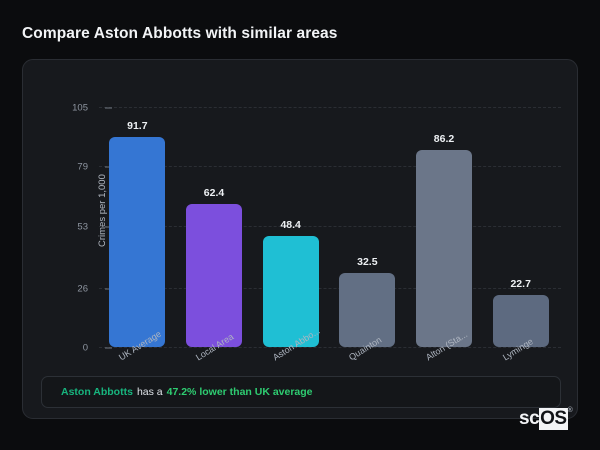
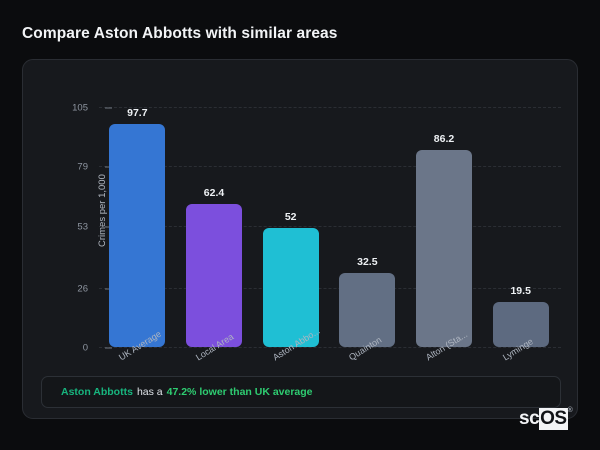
UK Average: 91.7 -> 97.7
Aston Abbo...: 48.4 -> 52
Lyminge: 22.7 -> 19.5
